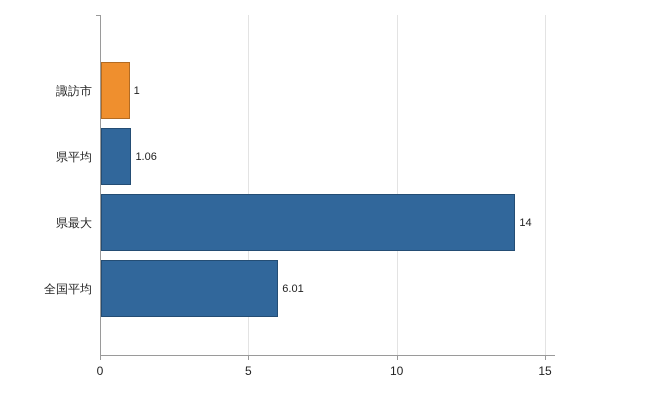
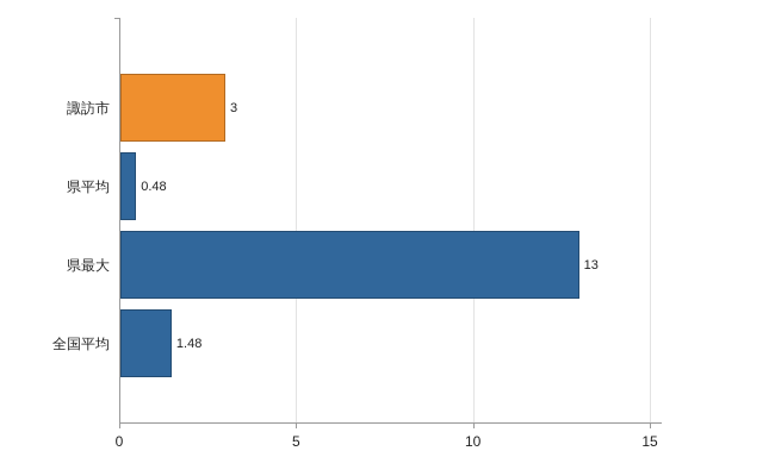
諏訪市: 1 -> 3
県平均: 1.06 -> 0.48
県最大: 14 -> 13
全国平均: 6.01 -> 1.48
